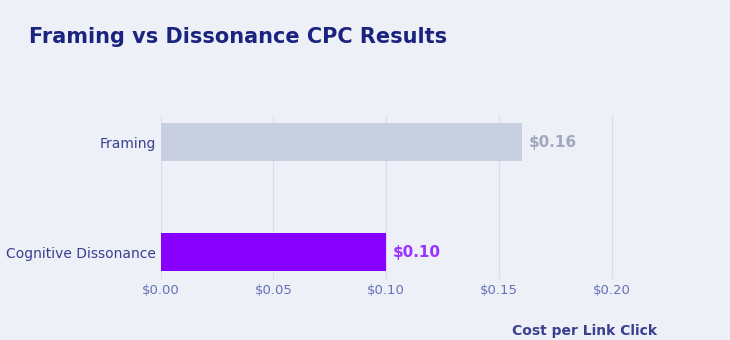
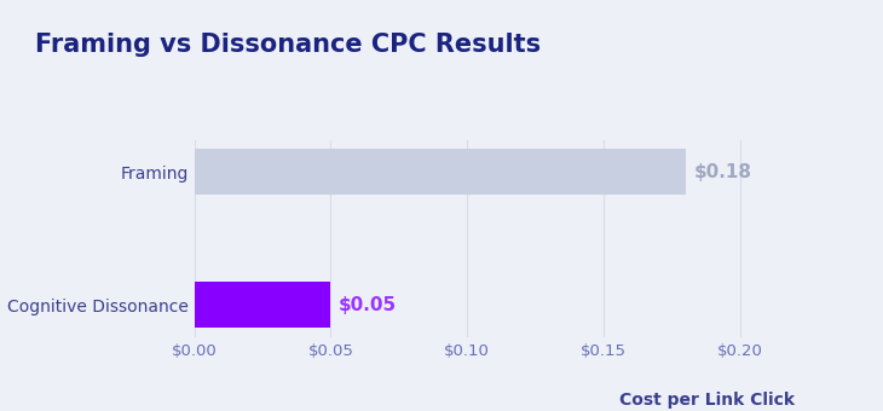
Framing: $0.16 -> $0.18
Cognitive Dissonance: $0.10 -> $0.05
